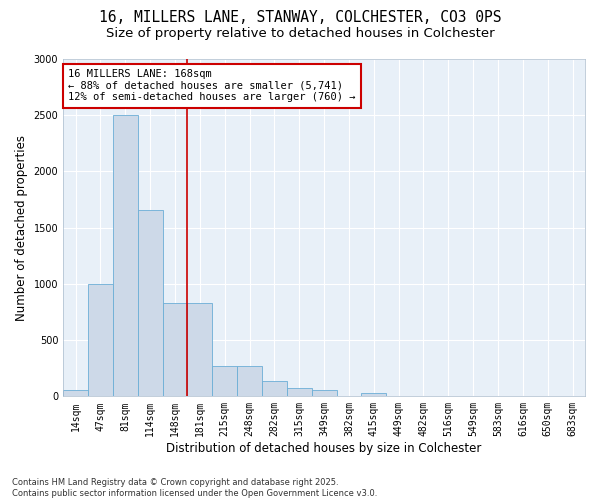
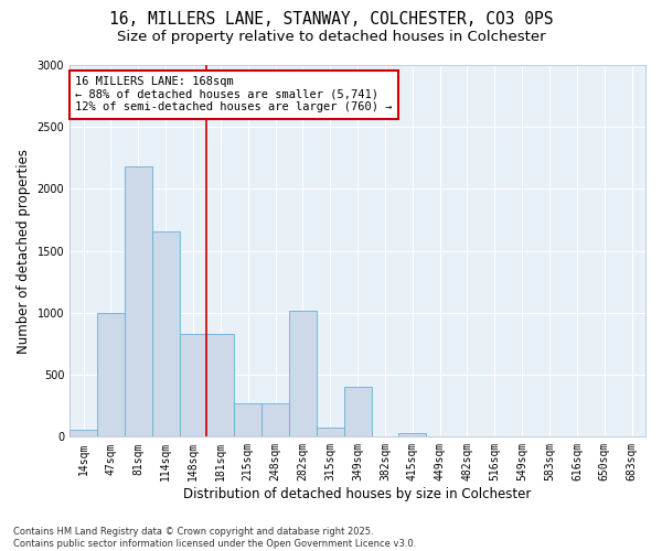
81sqm: 2500 -> 2180
282sqm: 140 -> 1020
349sqm: 60 -> 400
